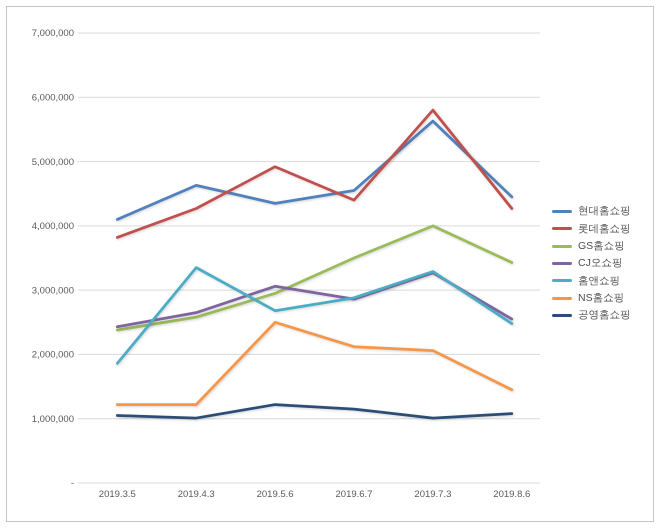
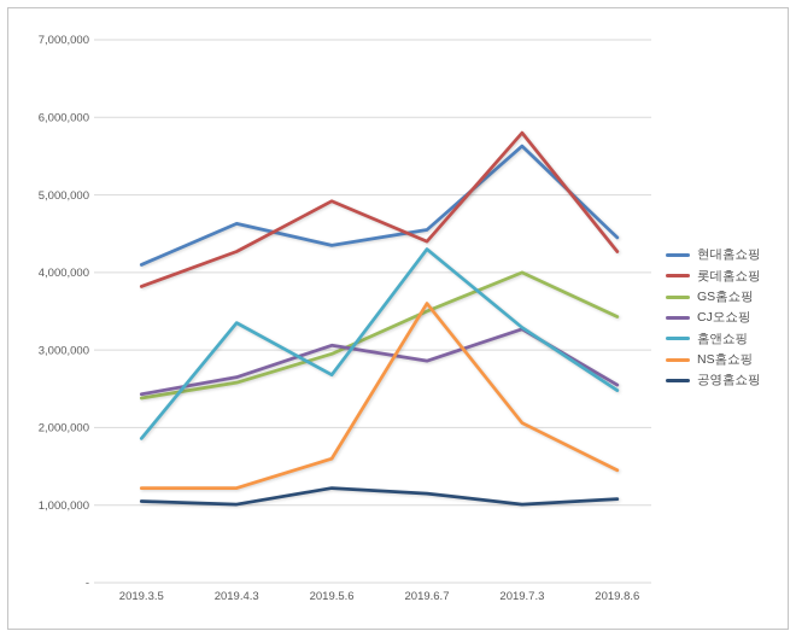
NS홈쇼핑/2019.5.6: 2500000 -> 1600000
홈앤쇼핑/2019.6.7: 2900000 -> 4300000
NS홈쇼핑/2019.6.7: 2100000 -> 3600000
